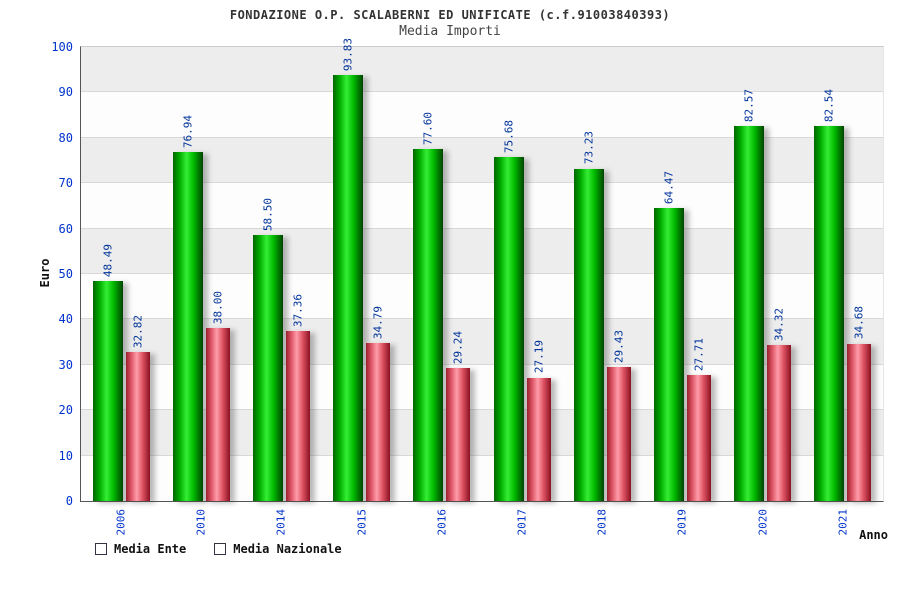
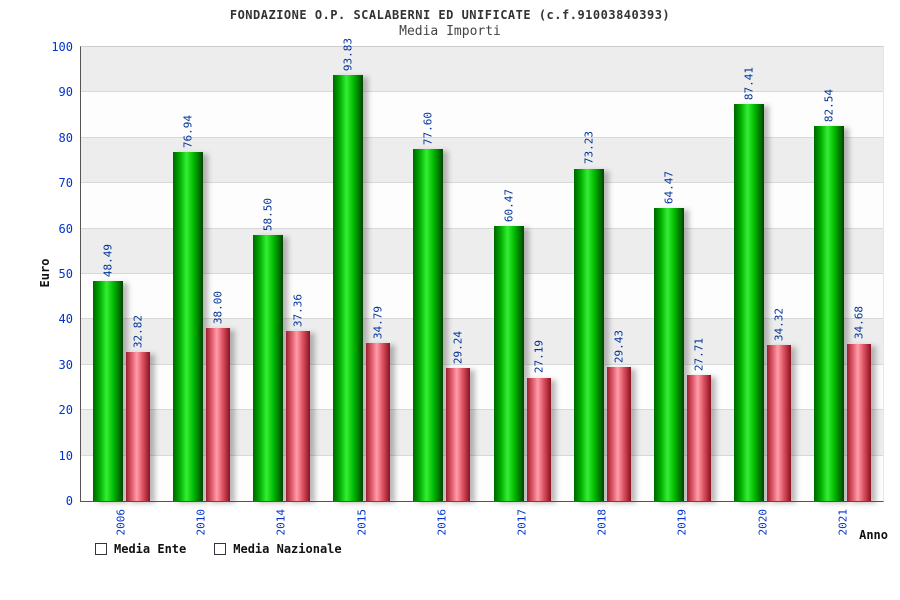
Media Ente/2017: 75.68 -> 60.47
Media Ente/2020: 82.57 -> 87.41
